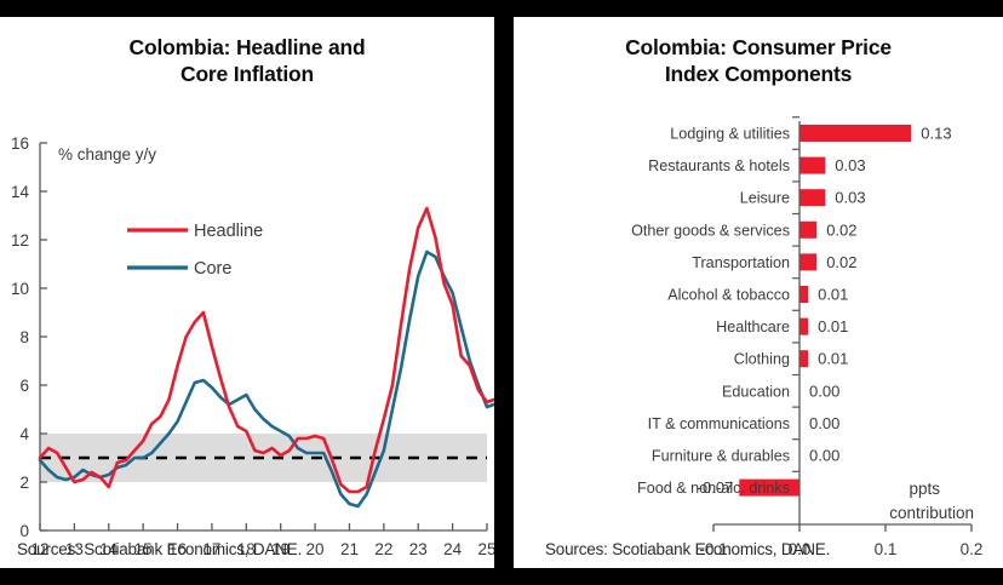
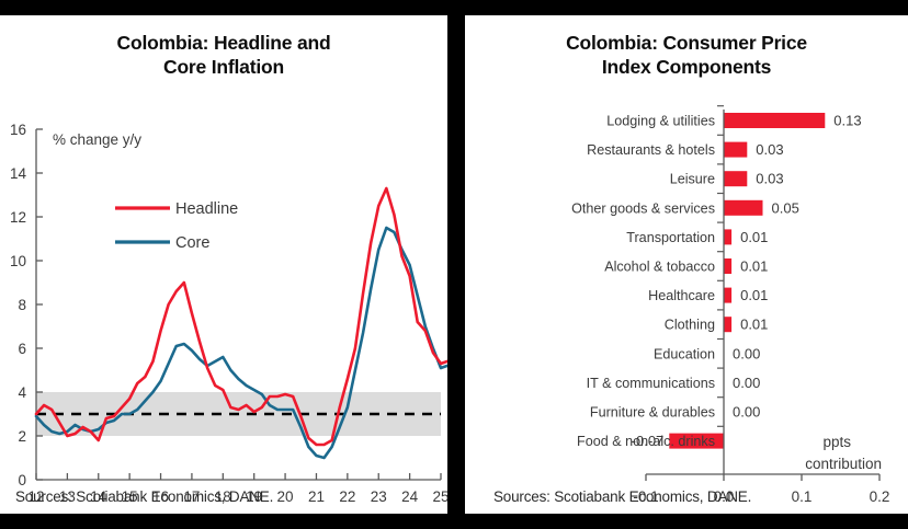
Colombia: Consumer Price Index Components/Other goods & services: 0.02 -> 0.05
Colombia: Consumer Price Index Components/Transportation: 0.02 -> 0.01
